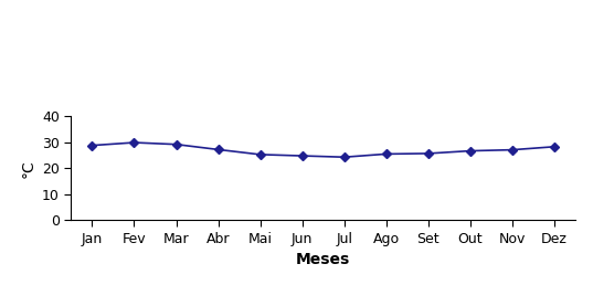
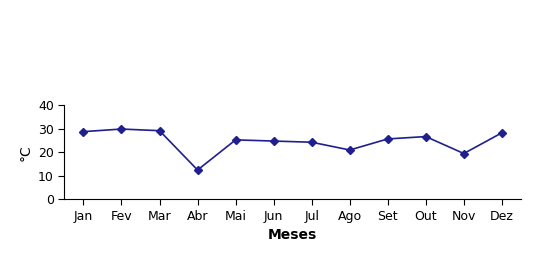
Abr: 27.2 -> 12.5
Ago: 25.5 -> 21.0
Nov: 27.1 -> 19.5
